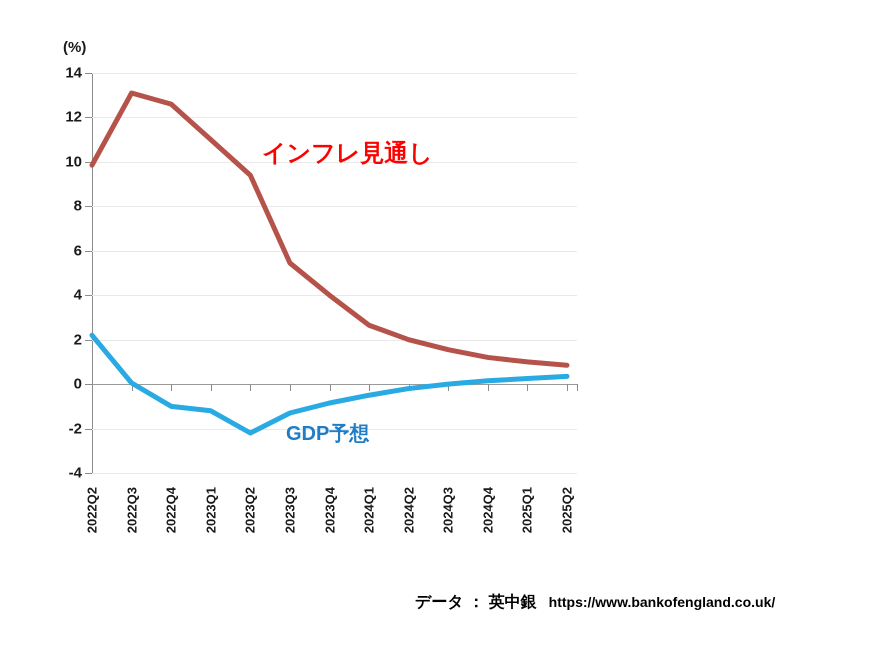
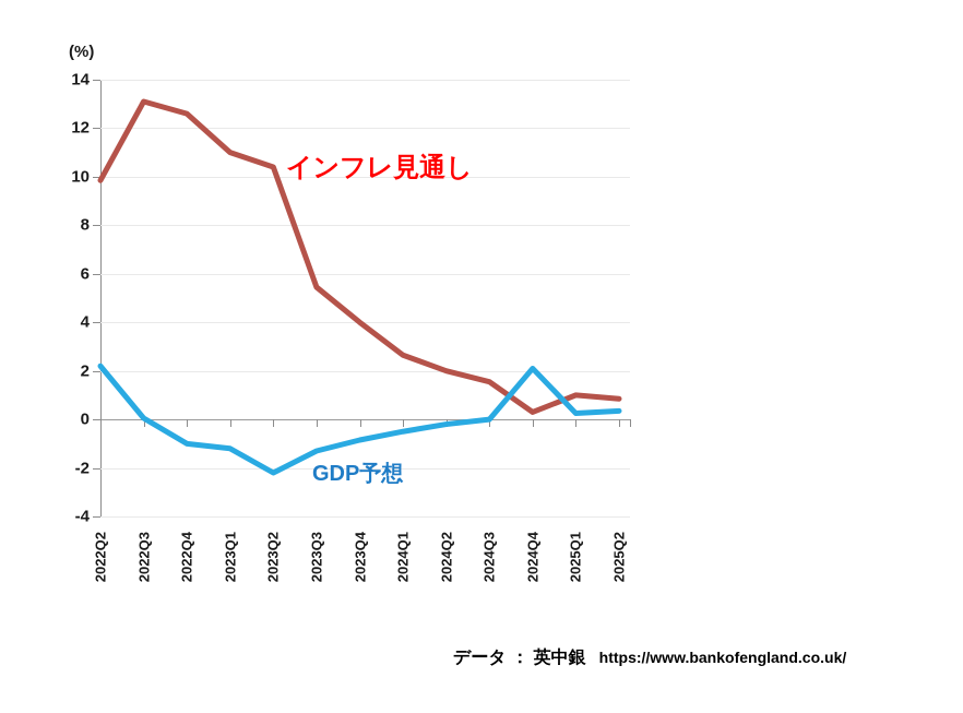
インフレ見通し/2023Q2: 9.4 -> 10.4
インフレ見通し/2024Q4: 1.2 -> 0.3
GDP予想/2024Q4: 0.1 -> 2.1
